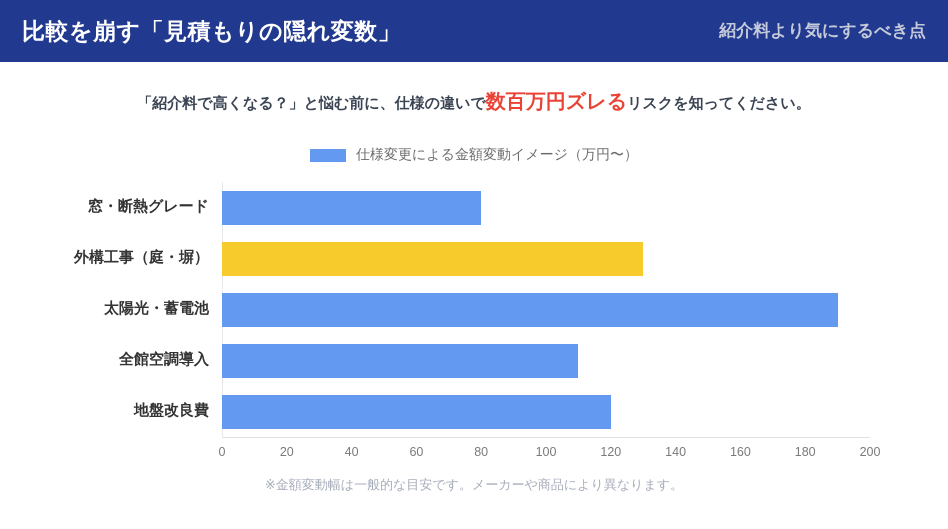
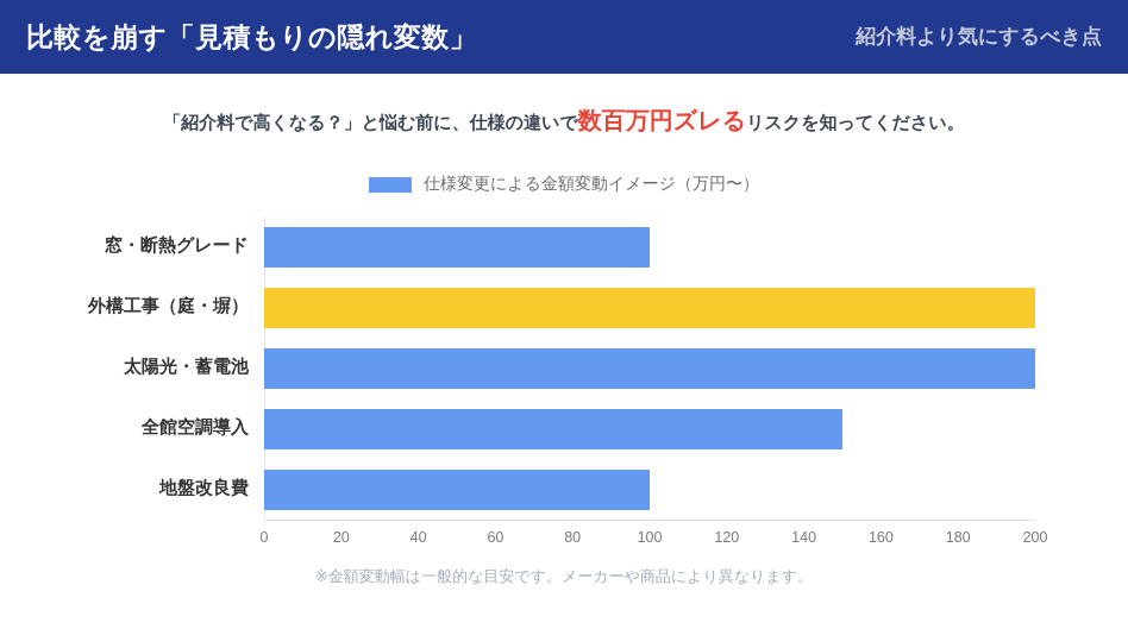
窓・断熱グレード: 80 -> 100
外構工事（庭・塀）: 130 -> 200
太陽光・蓄電池: 190 -> 200
全館空調導入: 110 -> 150
地盤改良費: 120 -> 100
